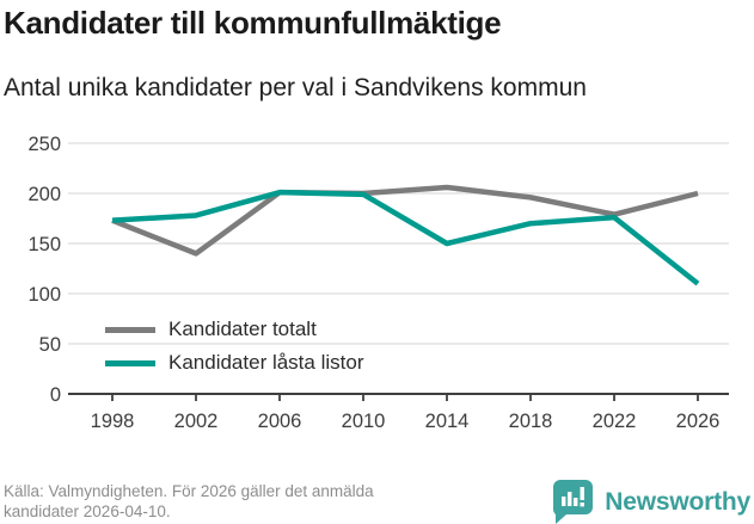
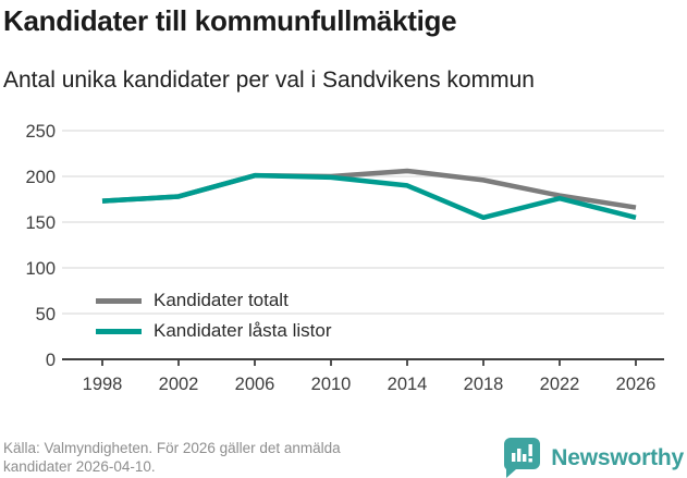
Kandidater totalt/2002: 140 -> 180
Kandidater låsta listor/2014: 150 -> 190
Kandidater låsta listor/2018: 170 -> 160
Kandidater totalt/2026: 200 -> 170
Kandidater låsta listor/2026: 110 -> 160
